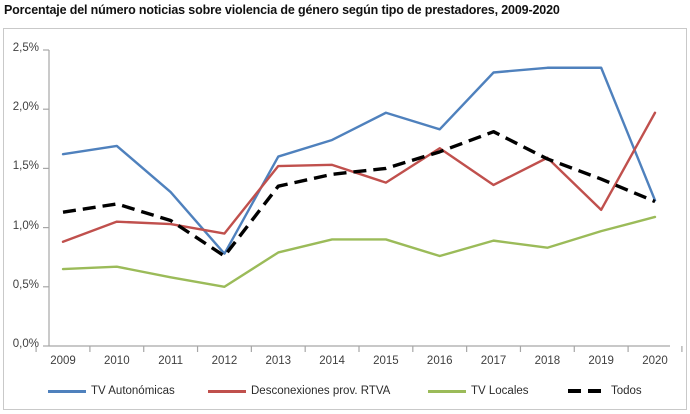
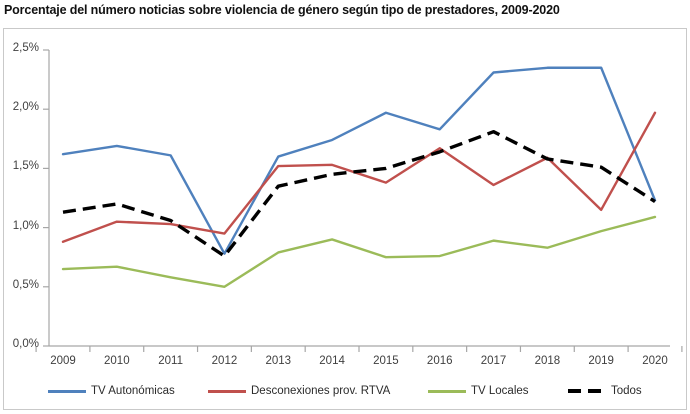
TV Autonómicas/2011: 1,30% -> 1,61%
TV Locales/2015: 0,90% -> 0,75%
Todos/2019: 1,41% -> 1,51%
